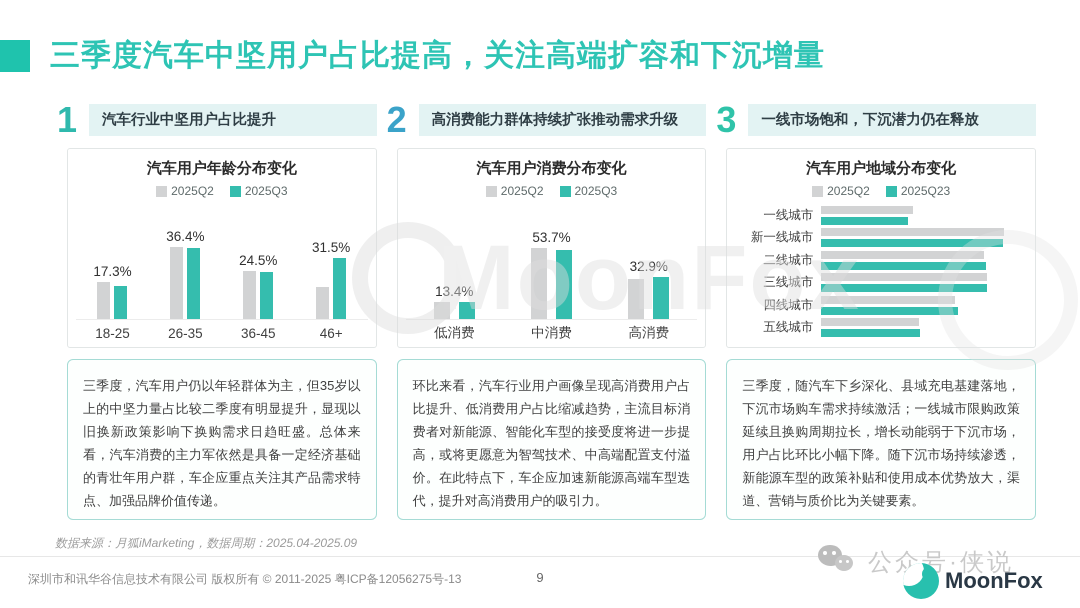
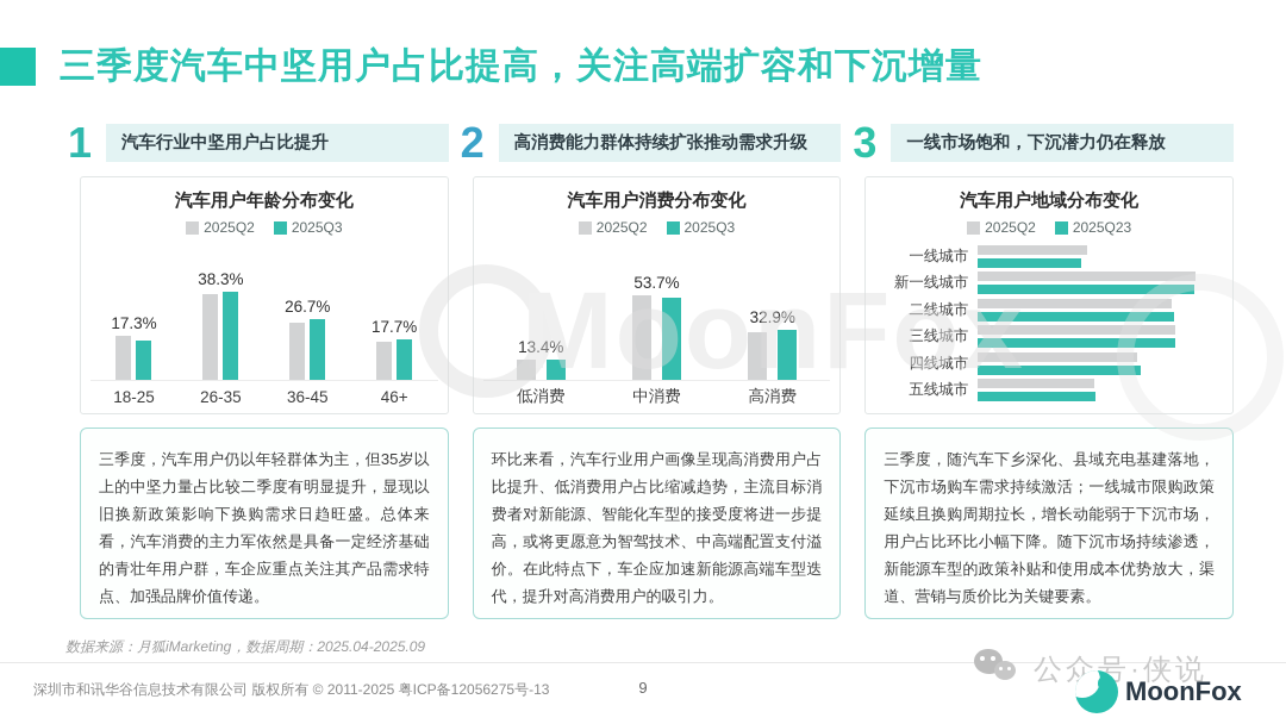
汽车用户年龄分布变化/2025Q3/26-35: 36.4% -> 38.3%
汽车用户年龄分布变化/2025Q3/36-45: 24.5% -> 26.7%
汽车用户年龄分布变化/2025Q3/46+: 31.5% -> 17.7%
